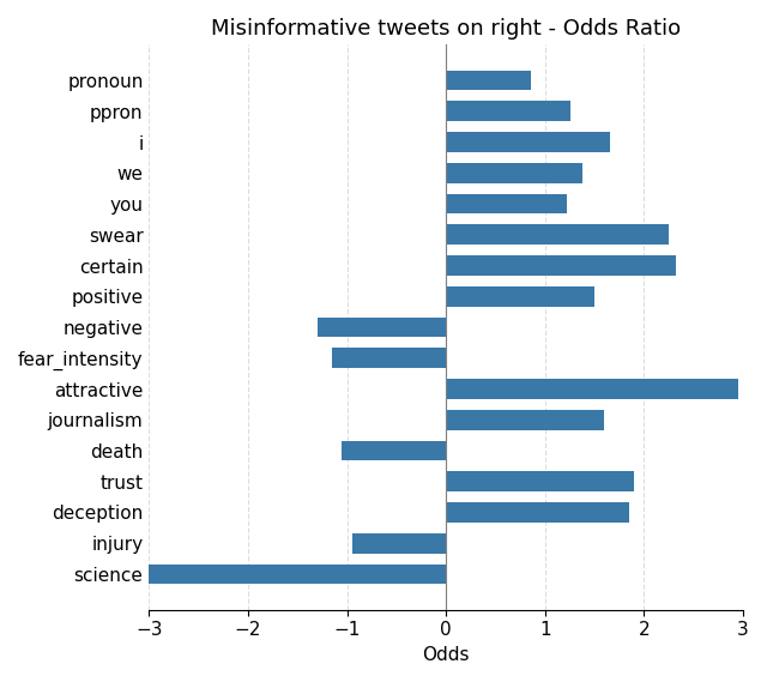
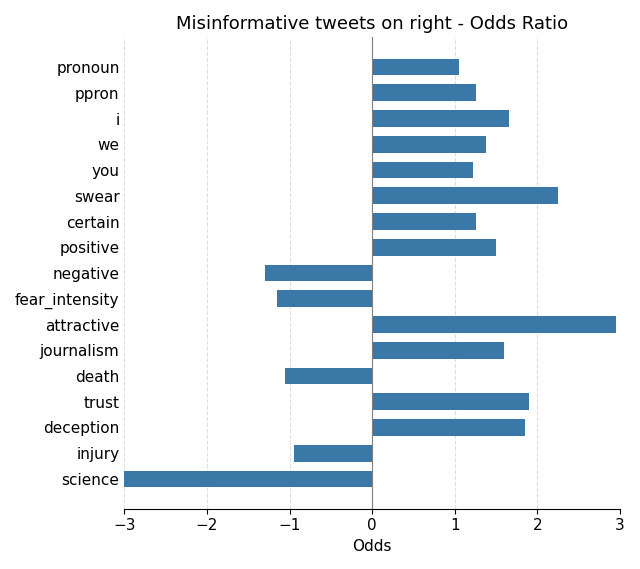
pronoun: 0.86 -> 1.05
certain: 2.32 -> 1.25
